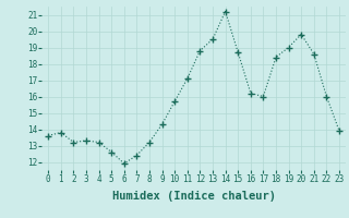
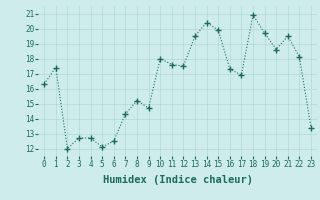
0: 13.6 -> 16.3
1: 13.8 -> 17.4
2: 13.2 -> 12.0
3: 13.3 -> 12.7
4: 13.2 -> 12.7
5: 12.6 -> 12.1
6: 11.9 -> 12.5
7: 12.4 -> 14.3
8: 13.2 -> 15.2
9: 14.3 -> 14.7
10: 15.7 -> 18.0
11: 17.1 -> 17.6
12: 18.8 -> 17.5
14: 21.2 -> 20.4
15: 18.7 -> 19.9
16: 16.2 -> 17.3
17: 16.0 -> 16.9
18: 18.4 -> 20.9
19: 19.0 -> 19.7
20: 19.8 -> 18.6
21: 18.6 -> 19.5
22: 16.0 -> 18.1
23: 13.9 -> 13.4
